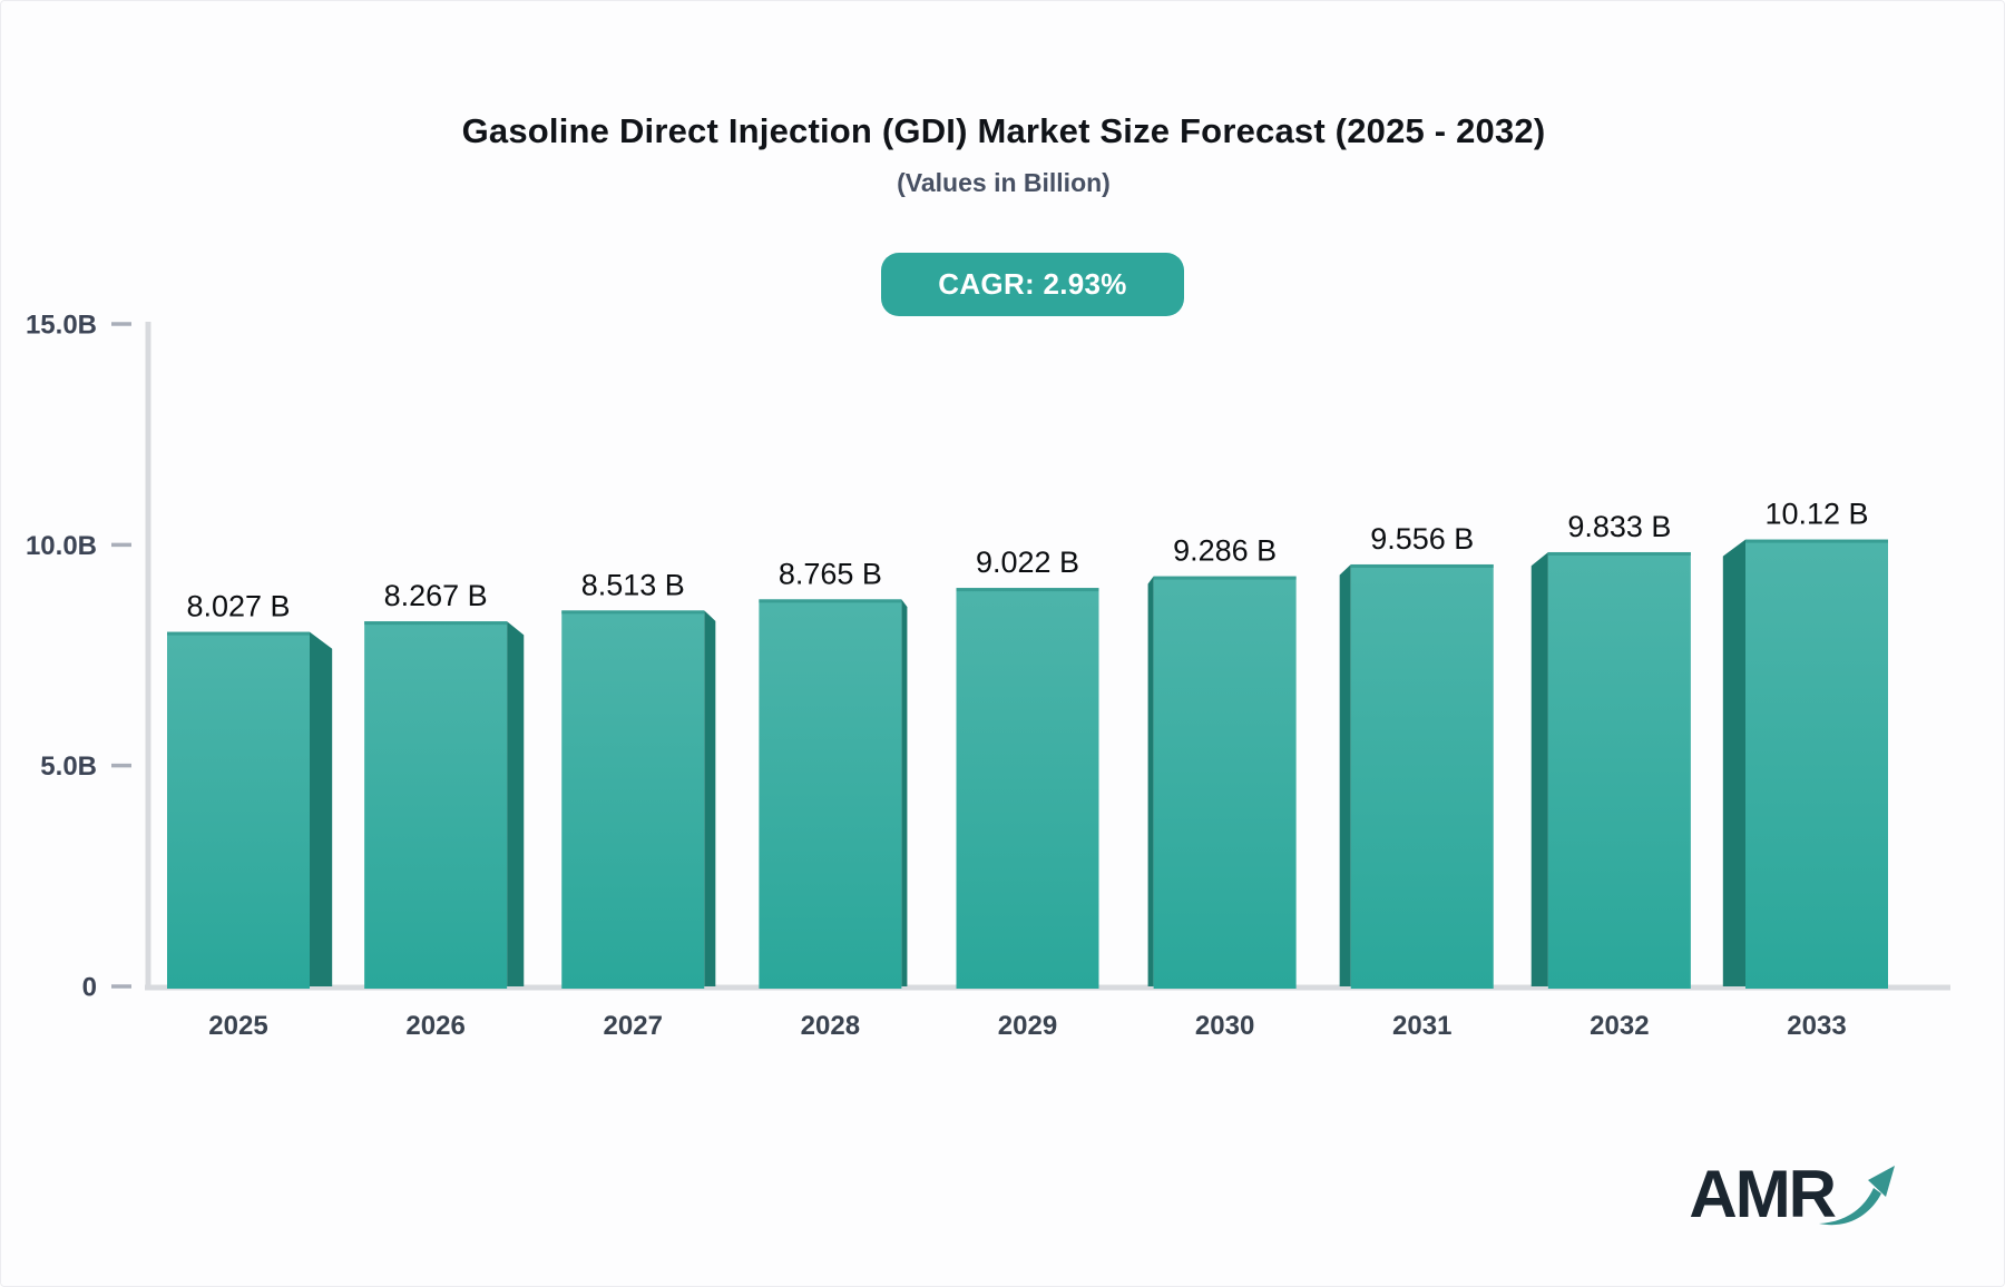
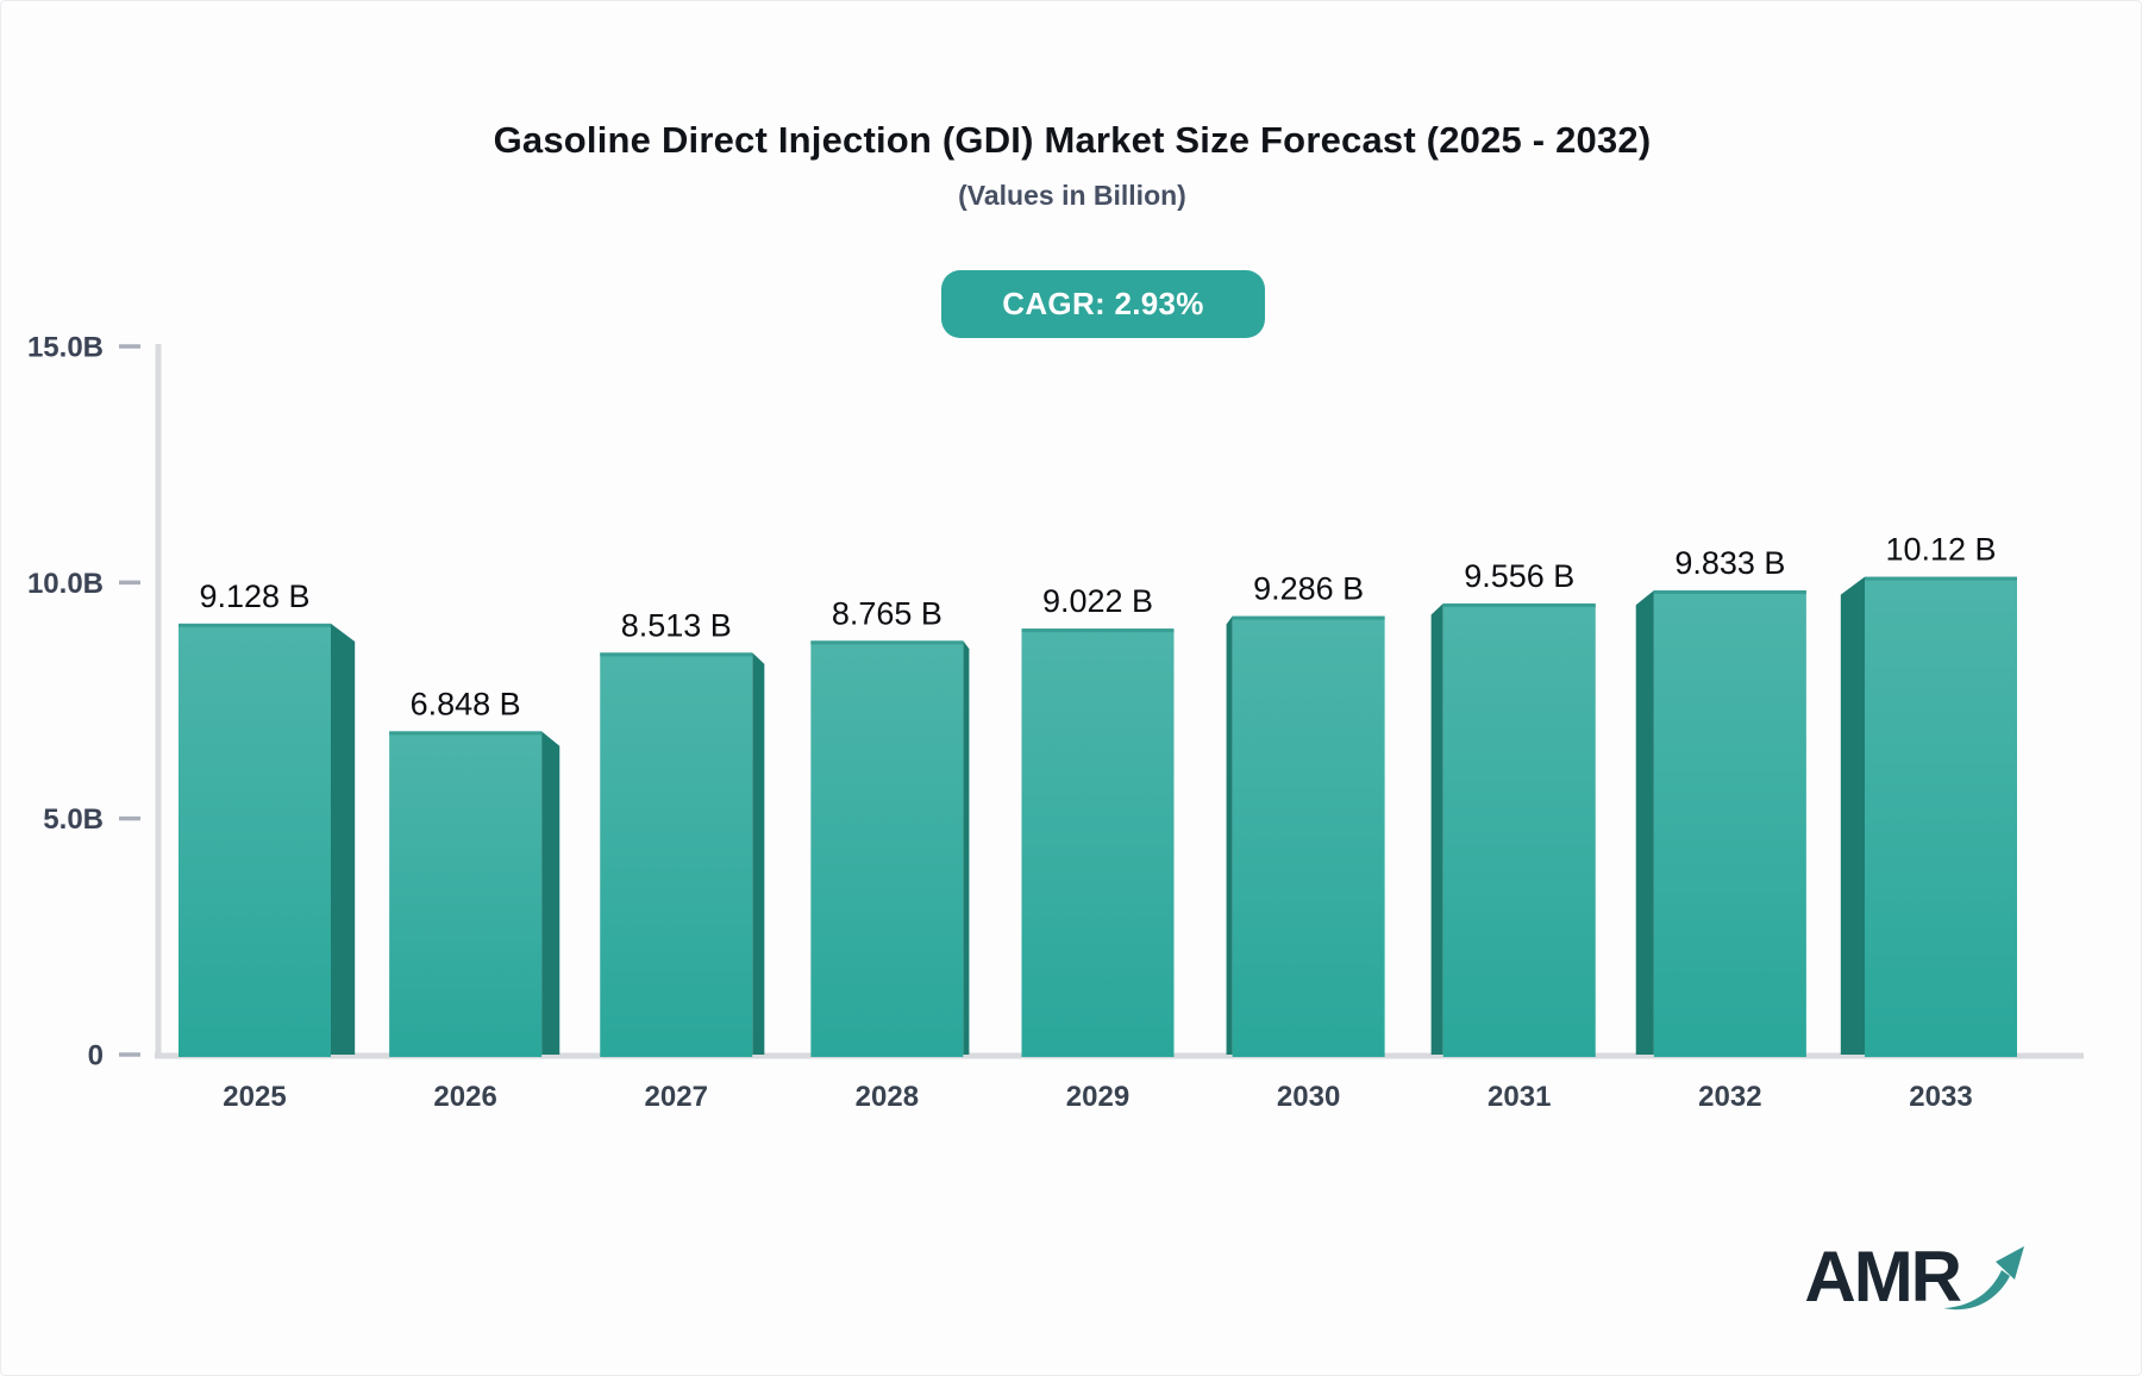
2025: 8.027 -> 9.128
2026: 8.267 -> 6.848
